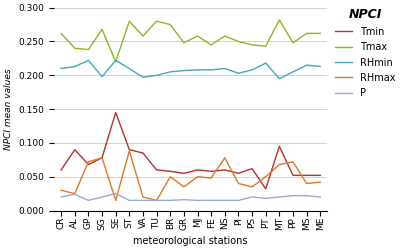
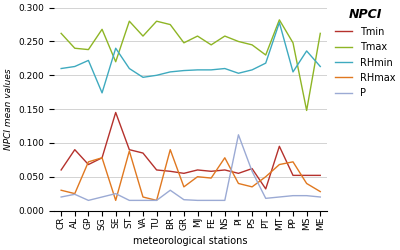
RHmin/SG: 0.198 -> 0.174
RHmin/SE: 0.222 -> 0.240
RHmax/BR: 0.050 -> 0.090
P/BR: 0.015 -> 0.030
P/PI: 0.015 -> 0.112
P/PS: 0.020 -> 0.058
Tmax/PT: 0.243 -> 0.230
RHmin/MT: 0.195 -> 0.278
Tmax/MS: 0.262 -> 0.148
RHmin/MS: 0.215 -> 0.236
RHmax/ME: 0.042 -> 0.028
